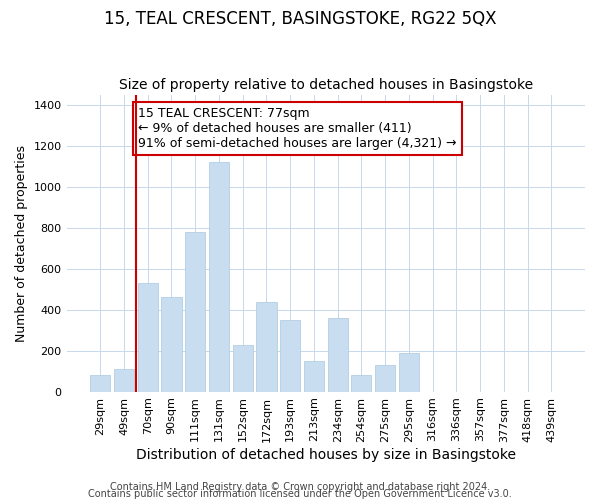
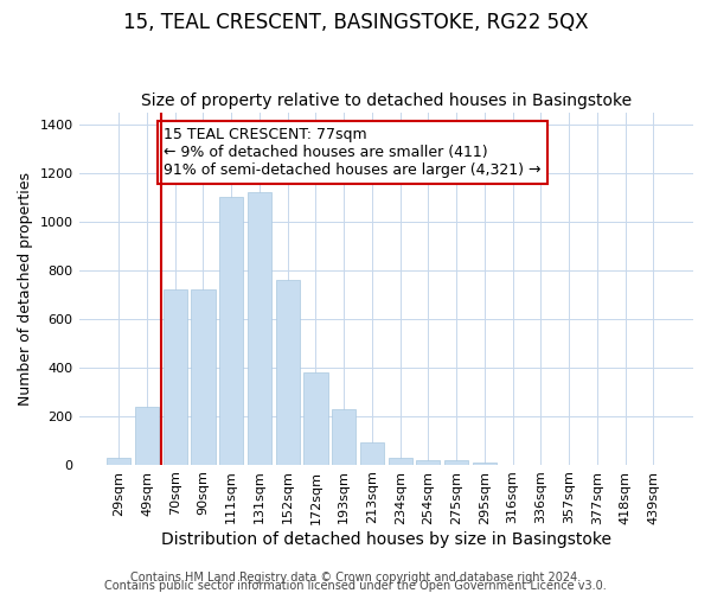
29sqm: 80 -> 30
49sqm: 110 -> 240
70sqm: 530 -> 720
90sqm: 460 -> 720
111sqm: 780 -> 1100
152sqm: 230 -> 760
172sqm: 440 -> 380
193sqm: 350 -> 230
213sqm: 150 -> 90
234sqm: 360 -> 30
254sqm: 80 -> 20
275sqm: 130 -> 20
295sqm: 190 -> 10
